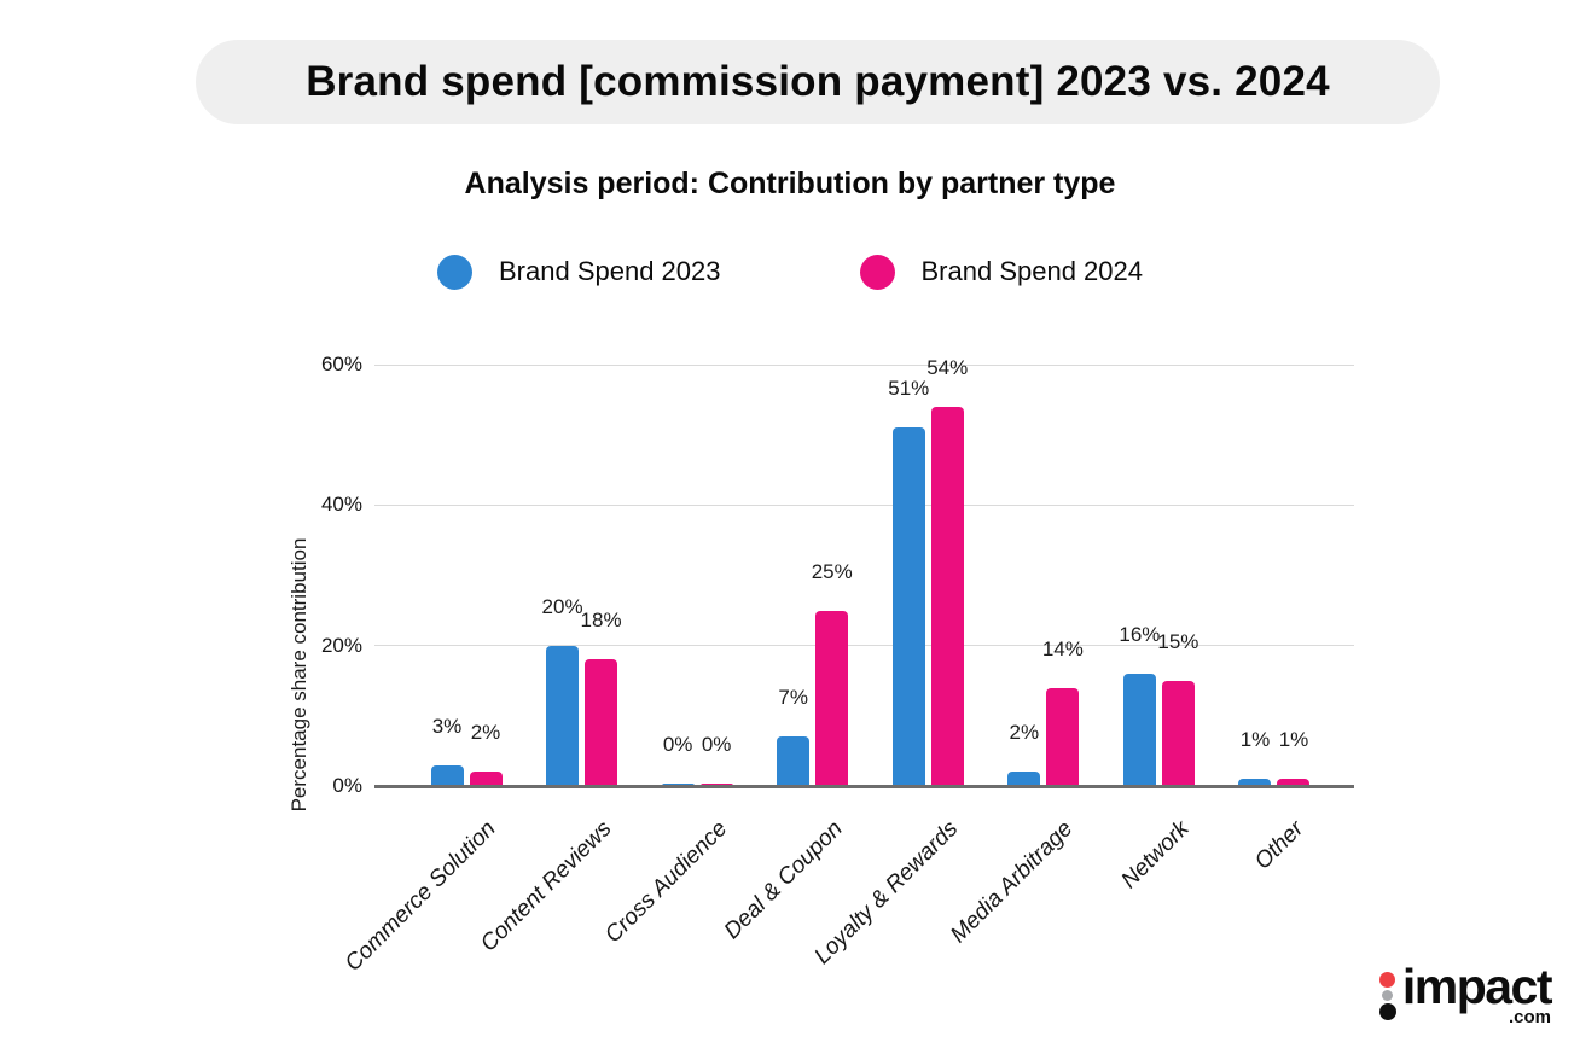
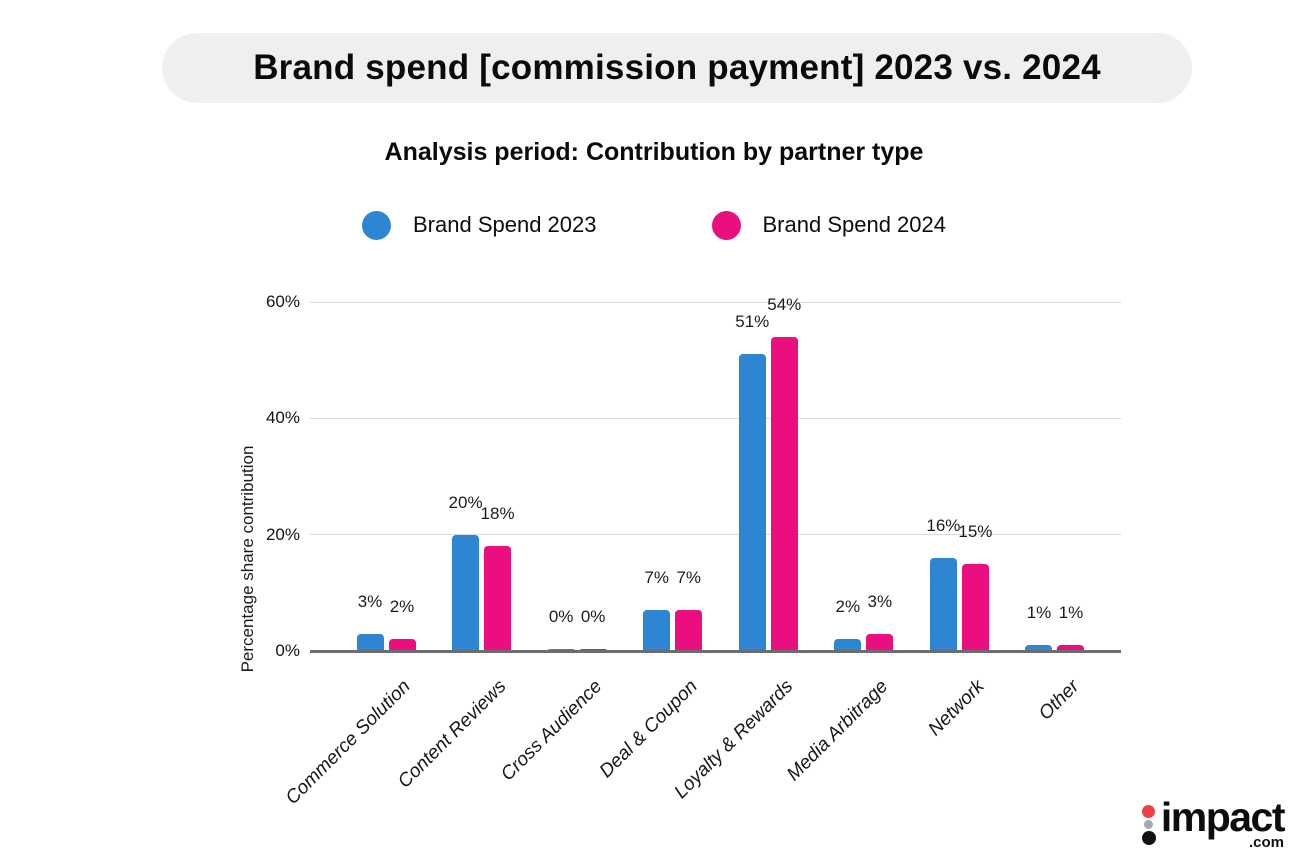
Brand Spend 2024/Deal & Coupon: 25% -> 7%
Brand Spend 2024/Media Arbitrage: 14% -> 3%
